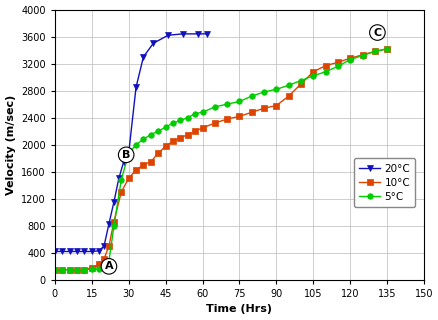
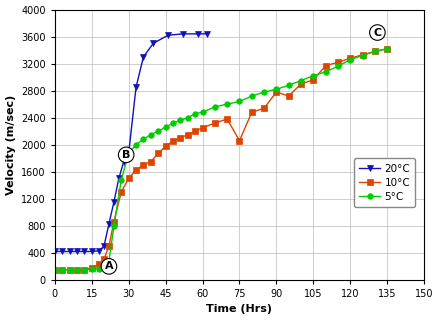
10°C/75: 2420 -> 2060
10°C/90: 2580 -> 2780
10°C/105: 3080 -> 2960
